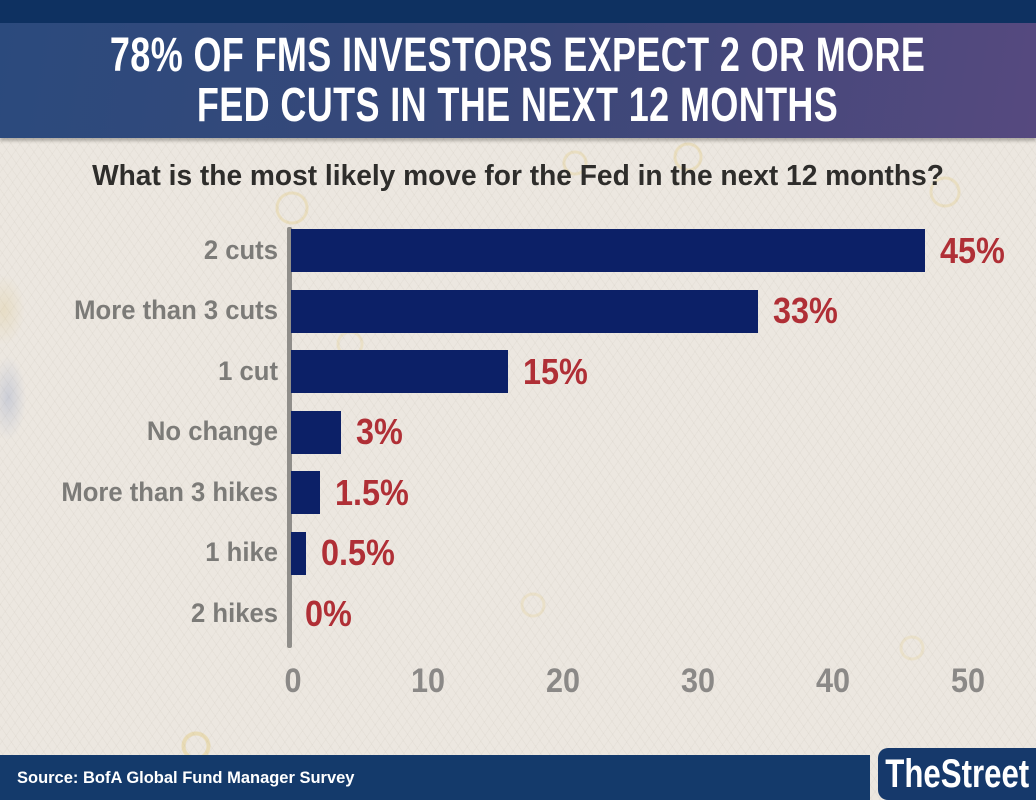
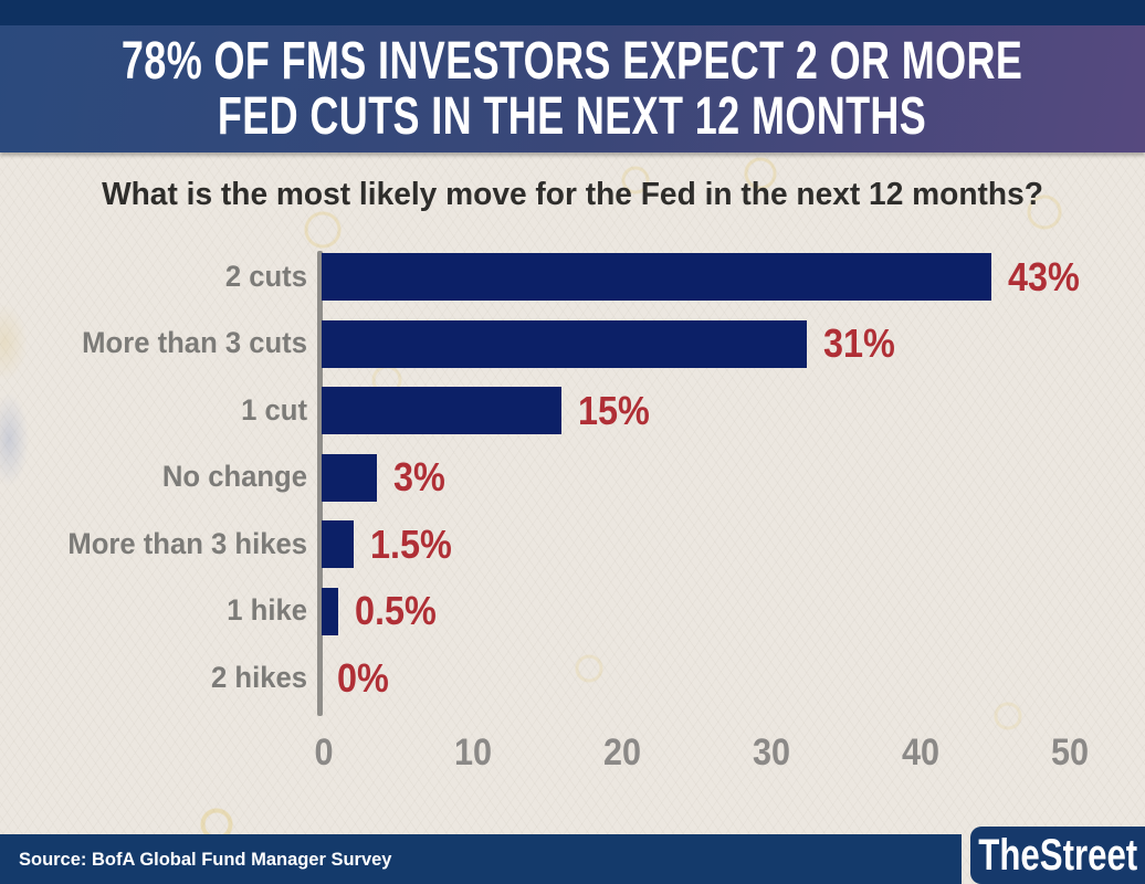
2 cuts: 45% -> 43%
More than 3 cuts: 33% -> 31%
